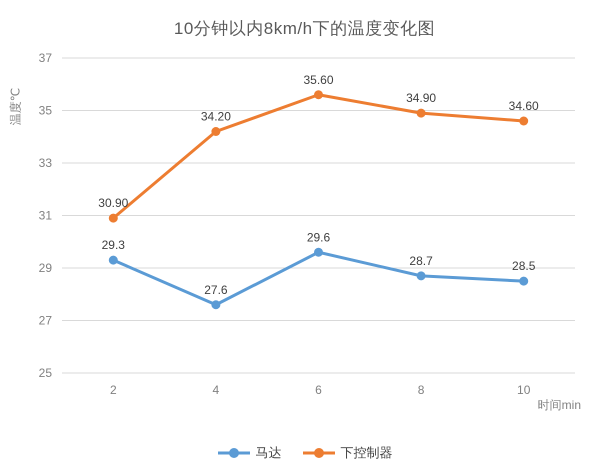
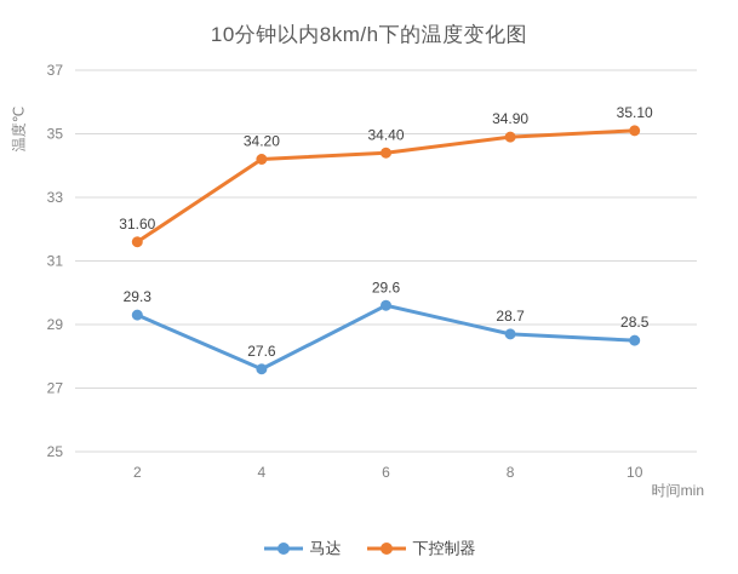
下控制器/2: 30.90 -> 31.60
下控制器/6: 35.60 -> 34.40
下控制器/10: 34.60 -> 35.10
